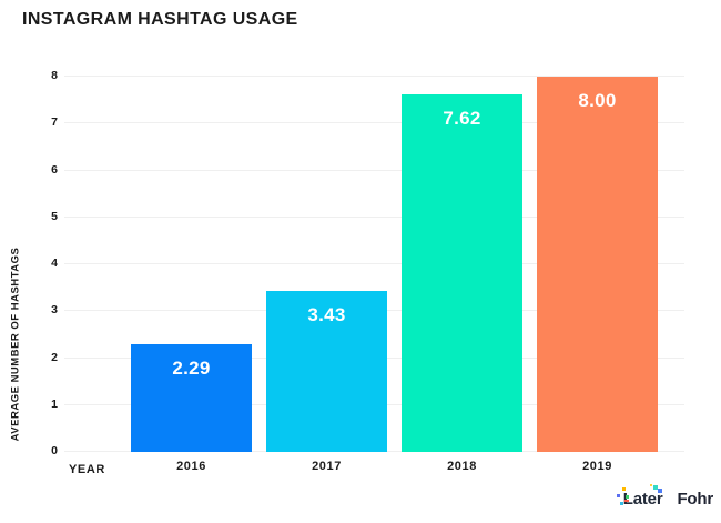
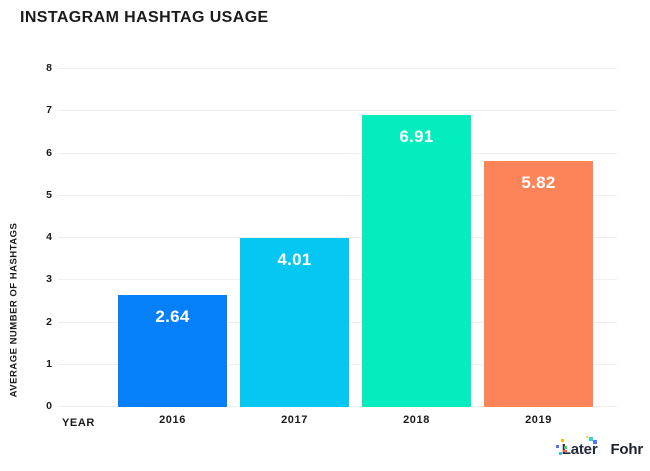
2016: 2.29 -> 2.64
2017: 3.43 -> 4.01
2018: 7.62 -> 6.91
2019: 8.00 -> 5.82
